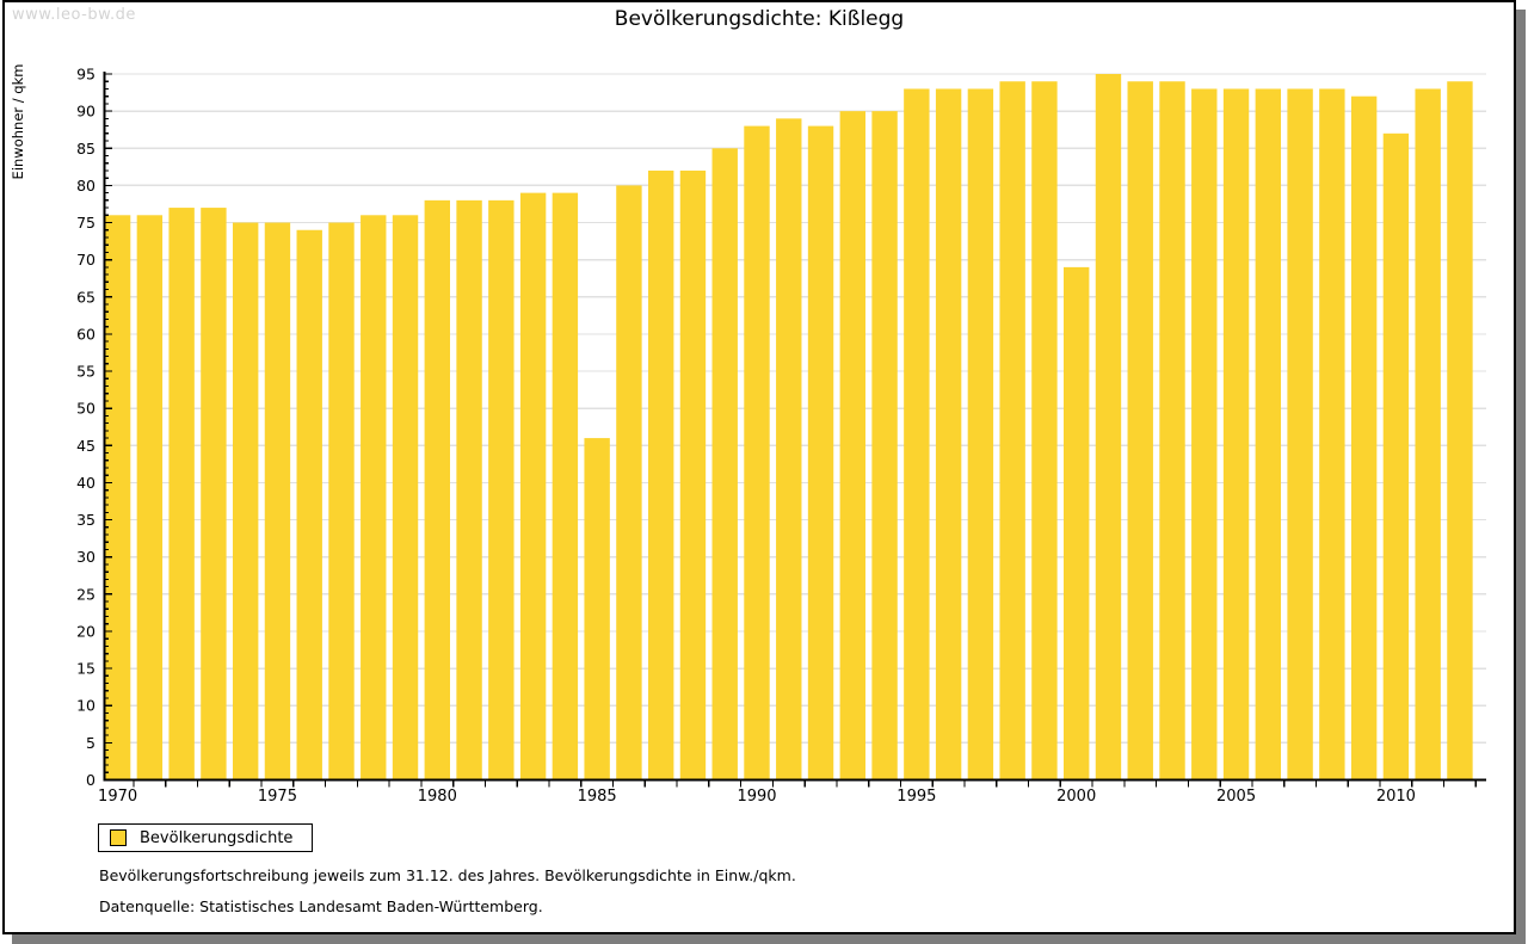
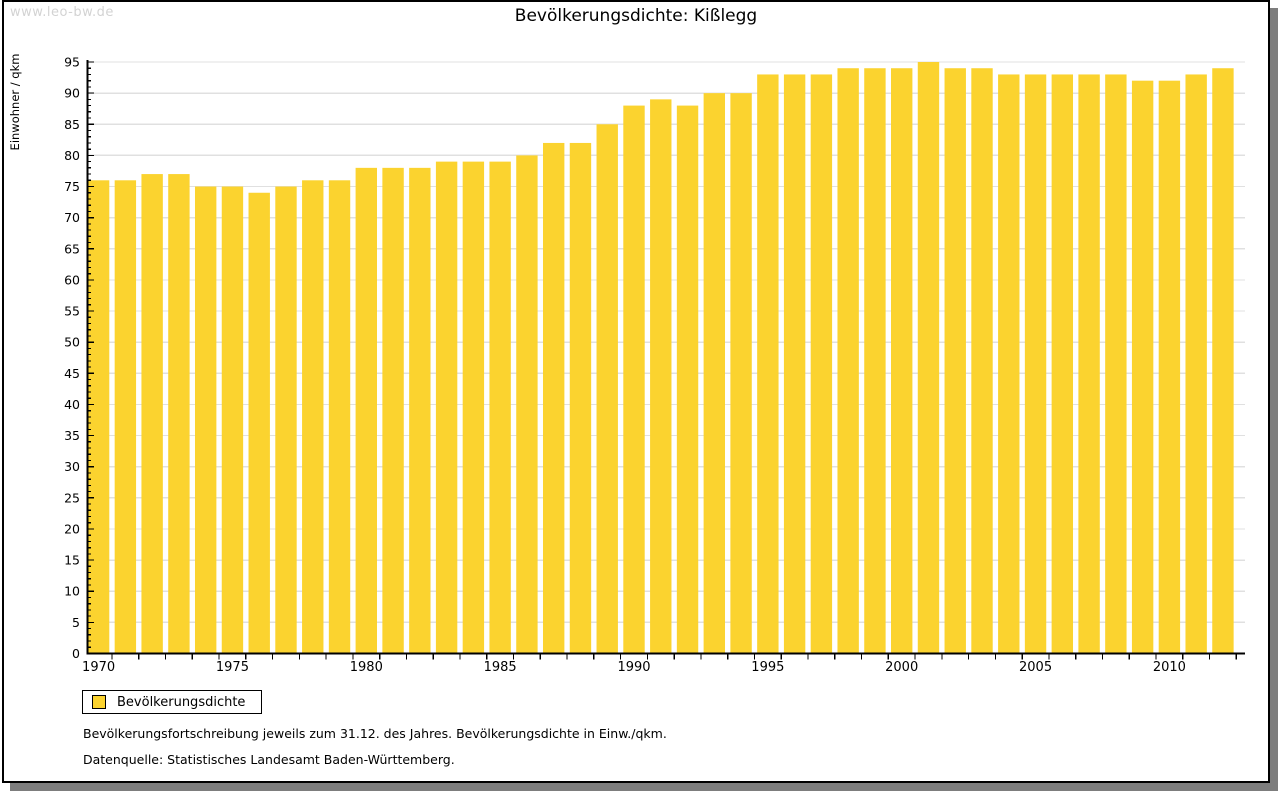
1985: 46 -> 79
2000: 69 -> 94
2010: 87 -> 92
